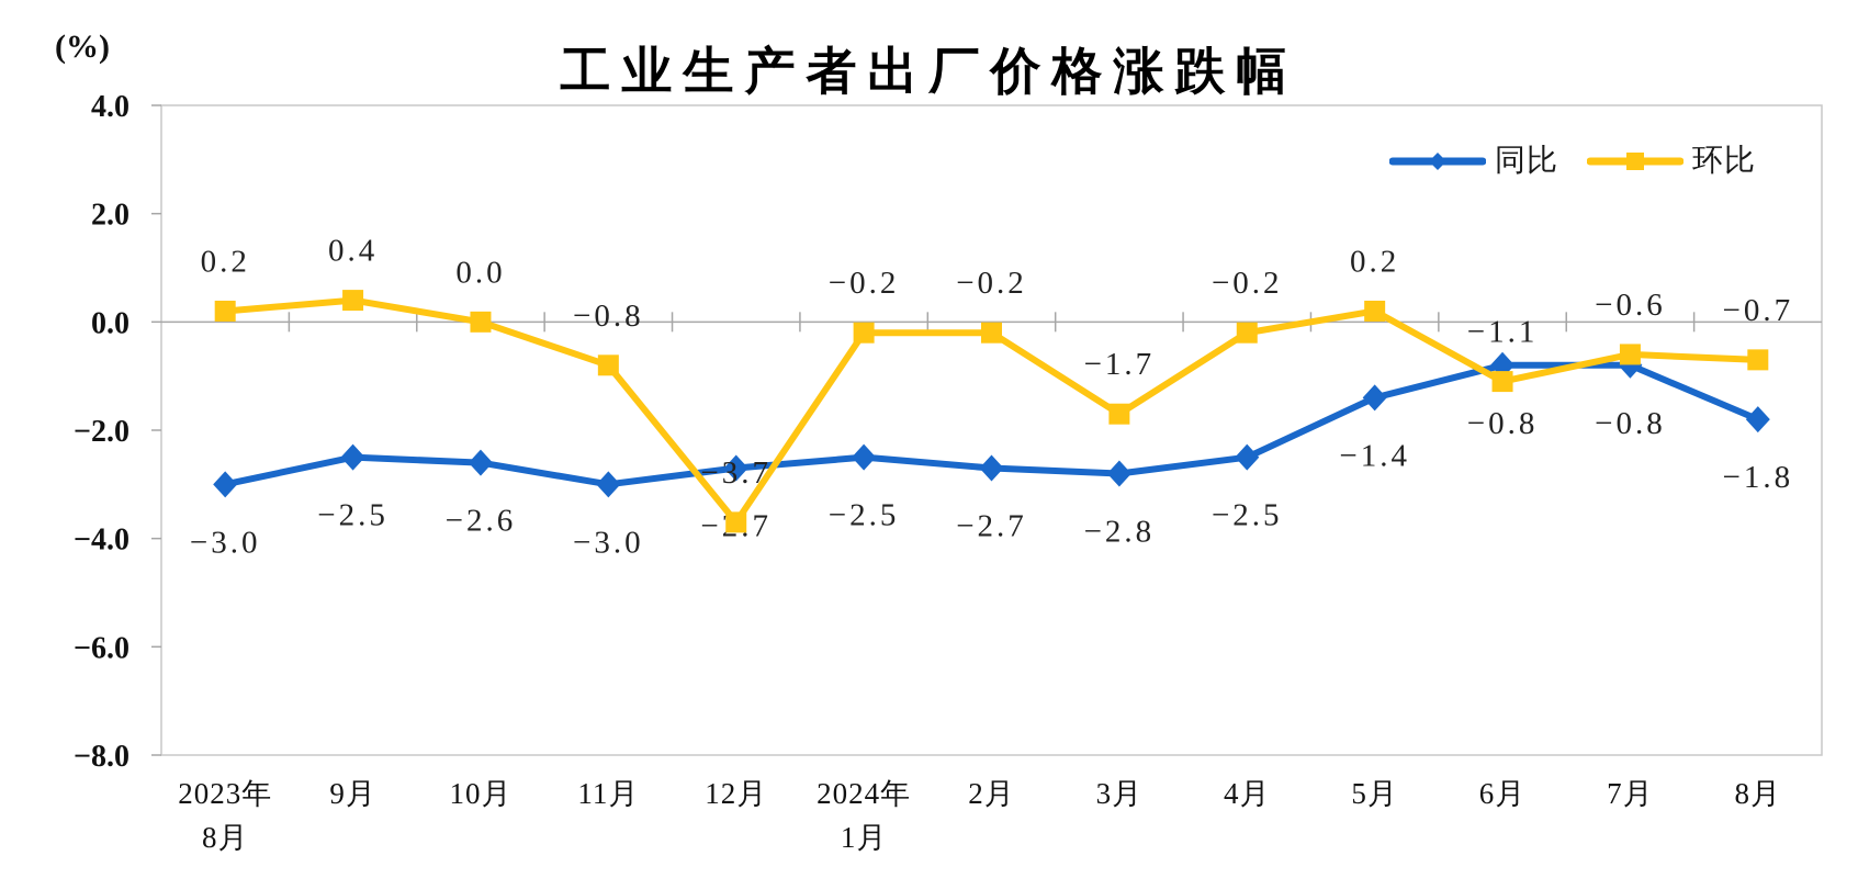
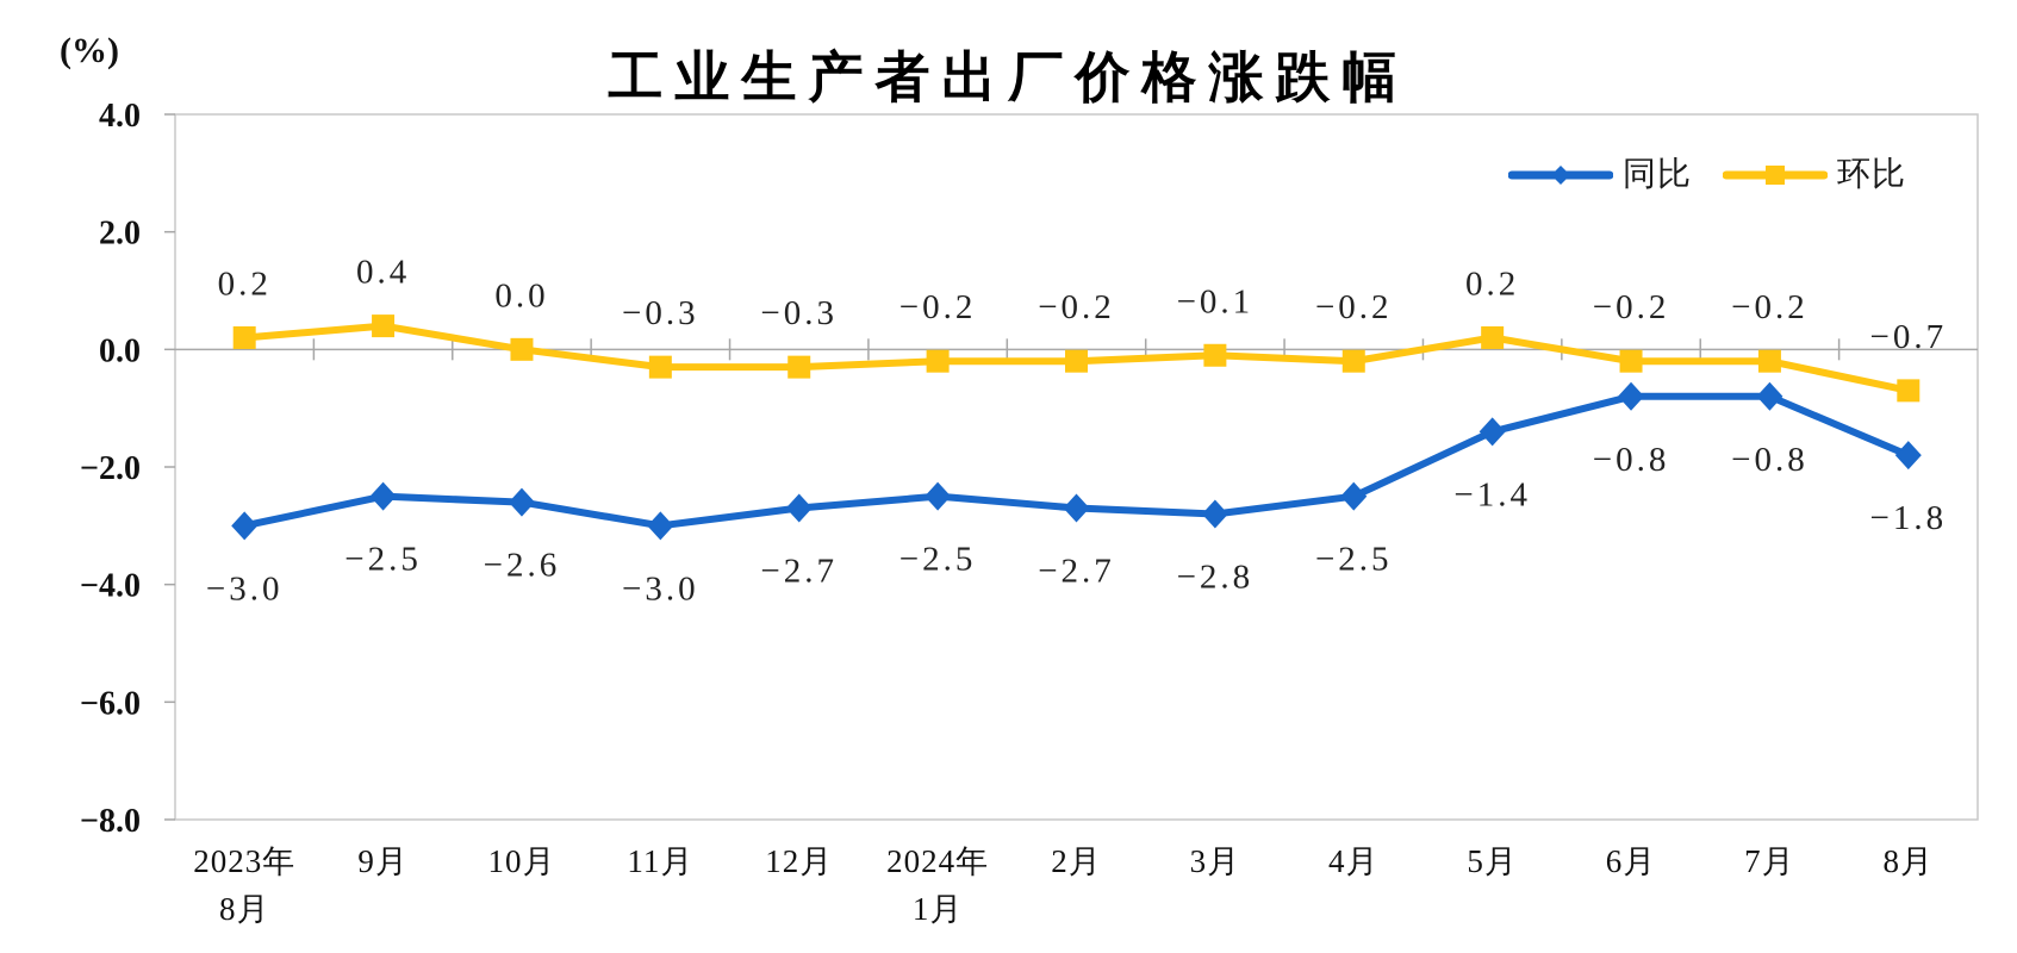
环比/11月: −0.8 -> −0.3
环比/12月: −3.7 -> −0.3
环比/3月: −1.7 -> −0.1
环比/6月: −1.1 -> −0.2
环比/7月: −0.6 -> −0.2
